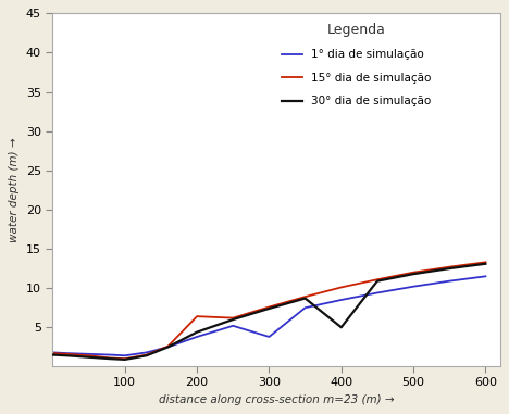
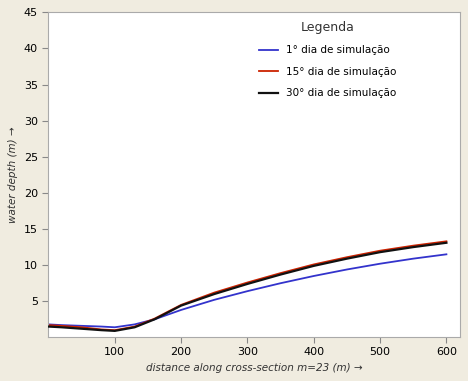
15° dia de simulação/200: 6.4 -> 4.5
1° dia de simulação/300: 3.8 -> 6.4
30° dia de simulação/400: 5.0 -> 9.9
